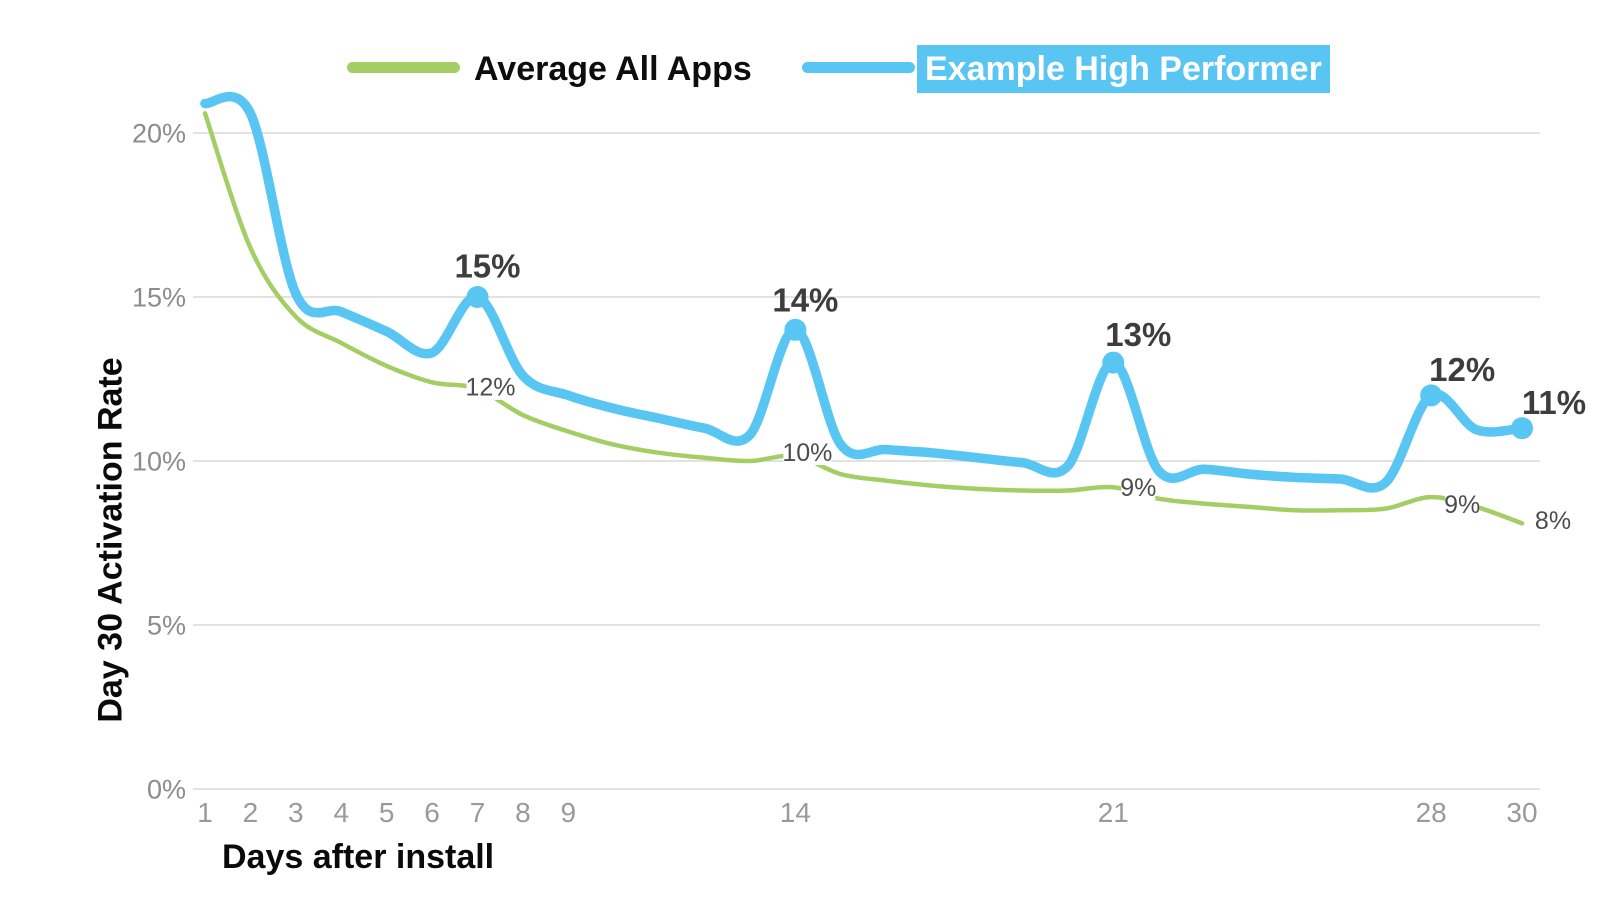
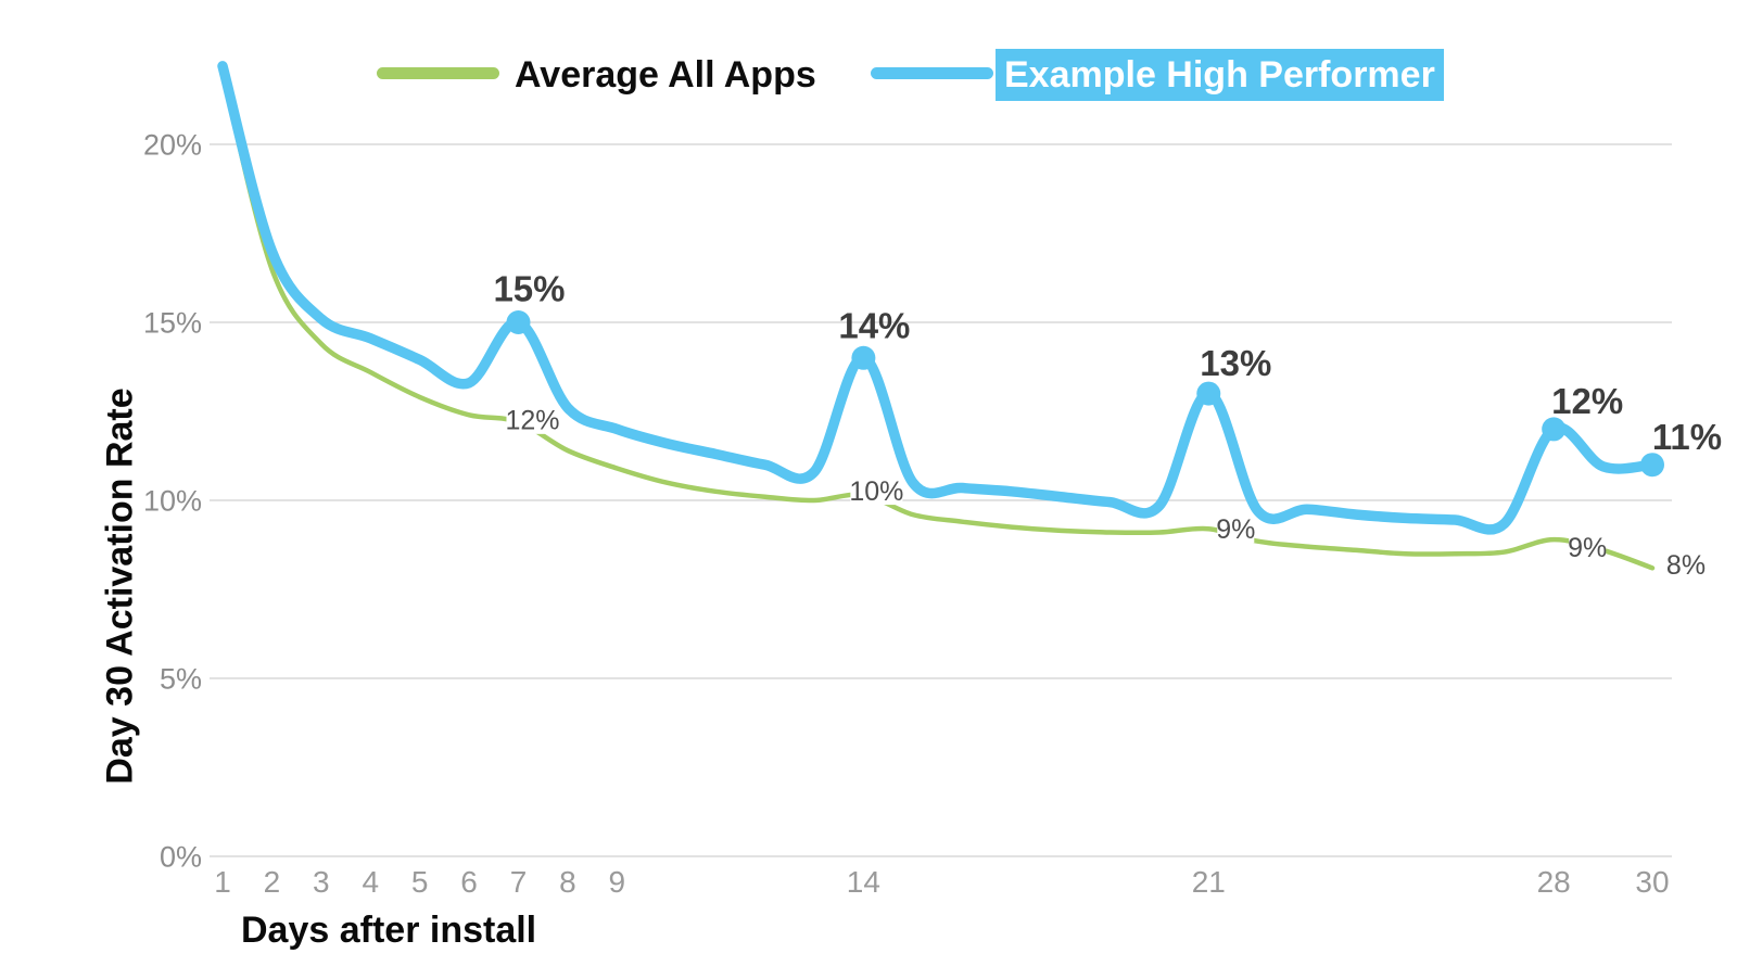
Average All Apps/1: 20.6% -> 22.0%
Example High Performer/1: 20.9% -> 22.2%
Example High Performer/2: 20.6% -> 17.0%
